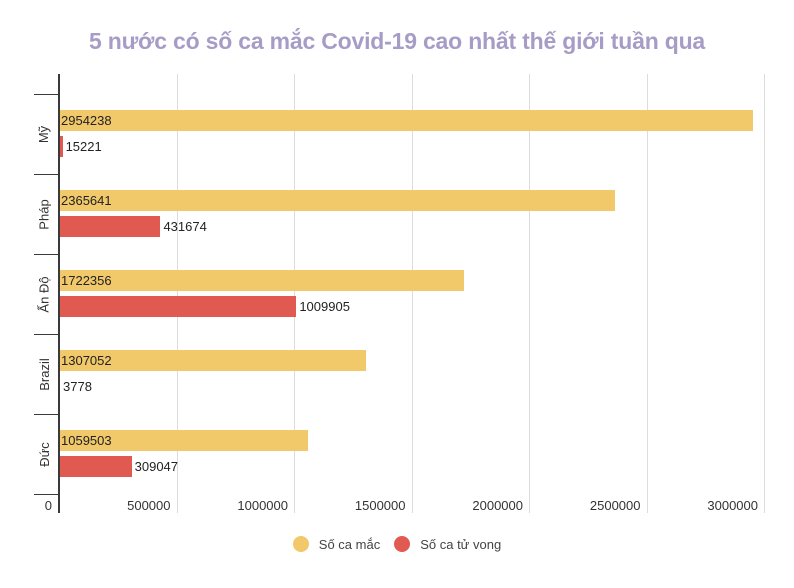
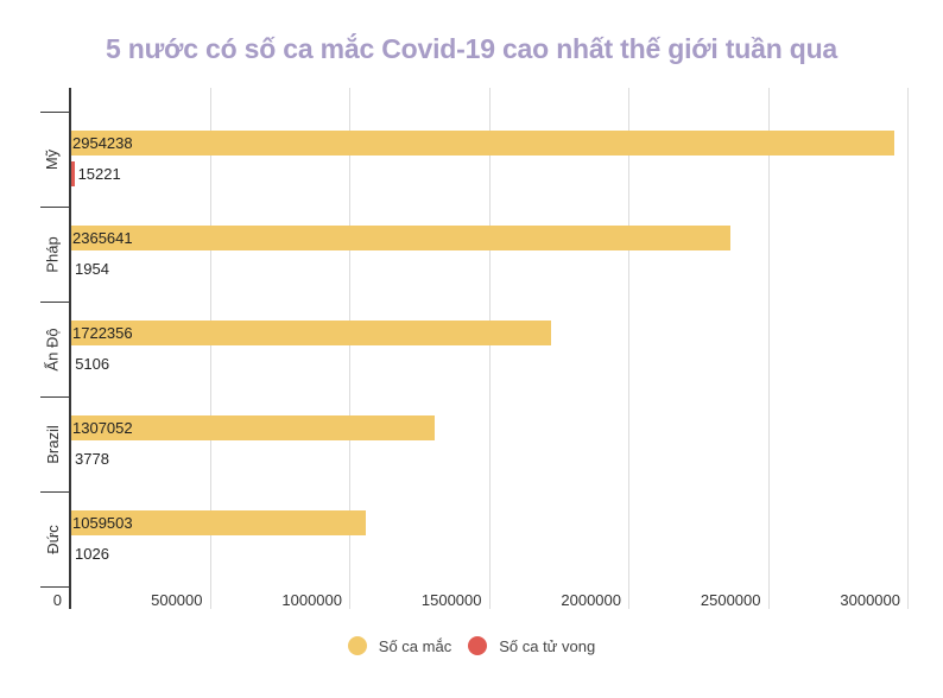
Số ca tử vong/Pháp: 431674 -> 1954
Số ca tử vong/Ấn Độ: 1009905 -> 5106
Số ca tử vong/Đức: 309047 -> 1026
